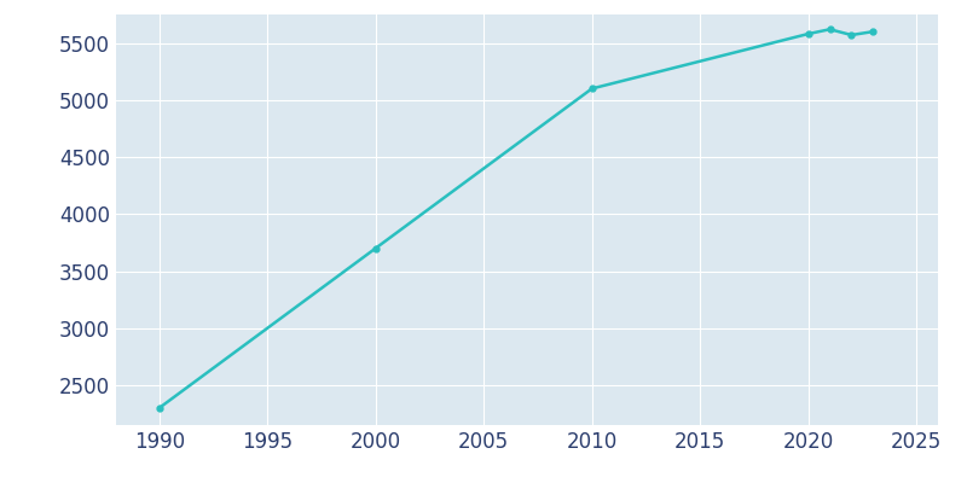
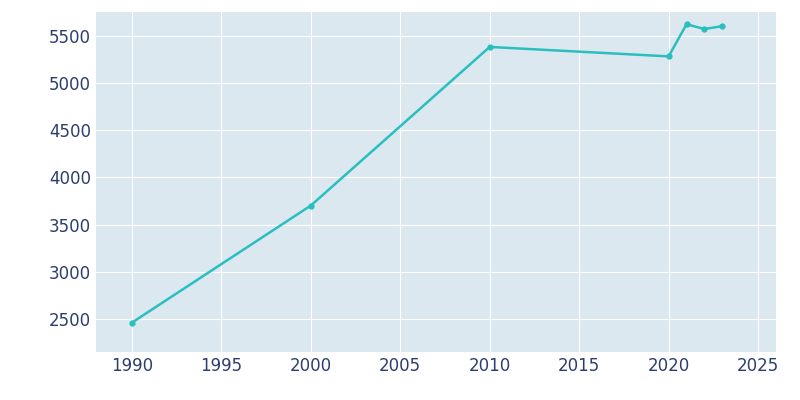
1990: 2300 -> 2460
2010: 5100 -> 5380
2020: 5580 -> 5280
